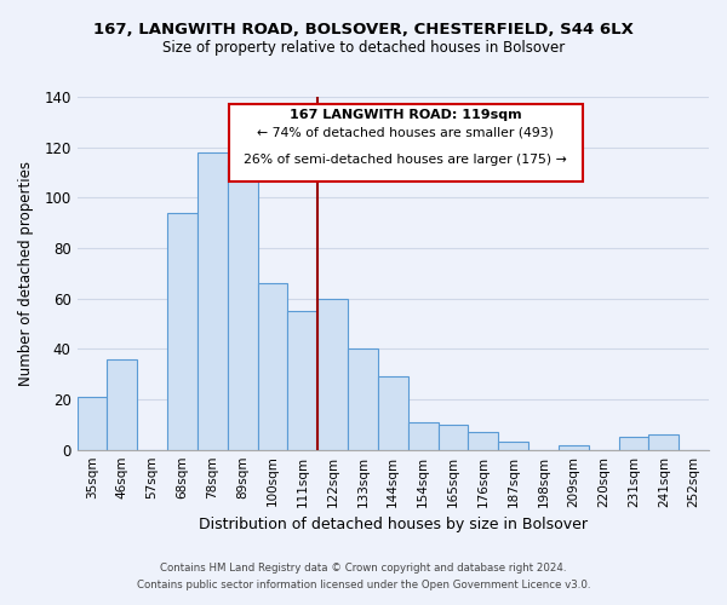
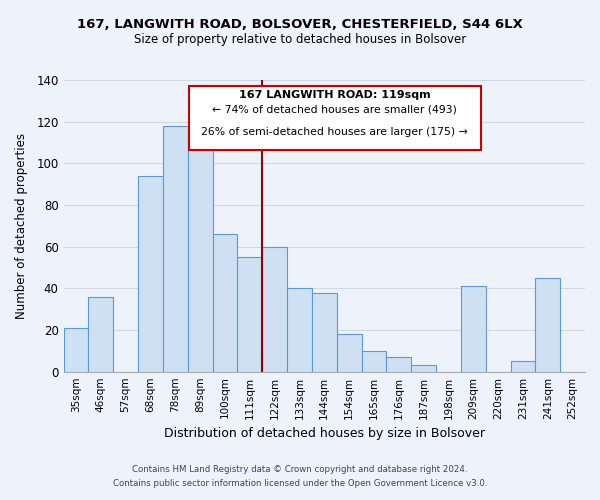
144sqm: 29 -> 38
154sqm: 11 -> 18
209sqm: 2 -> 41
241sqm: 6 -> 45
